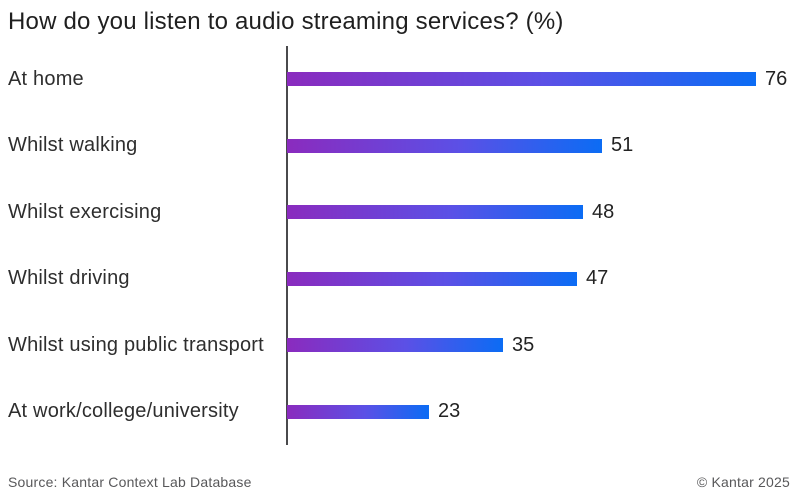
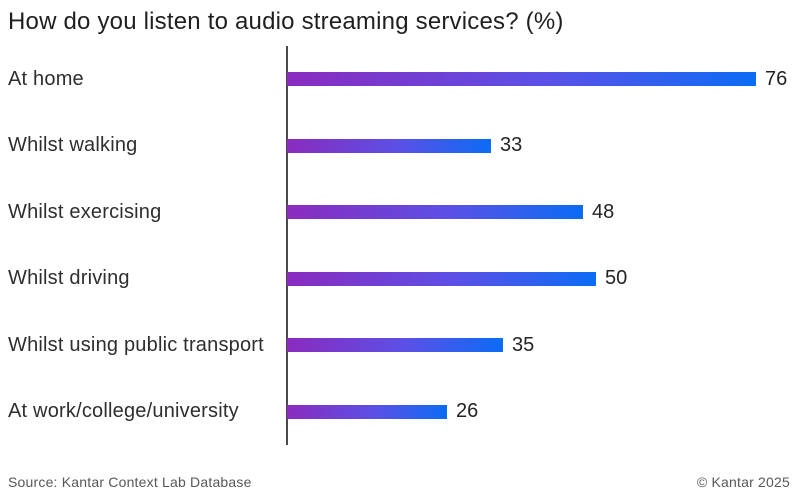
Whilst walking: 51 -> 33
Whilst driving: 47 -> 50
At work/college/university: 23 -> 26
